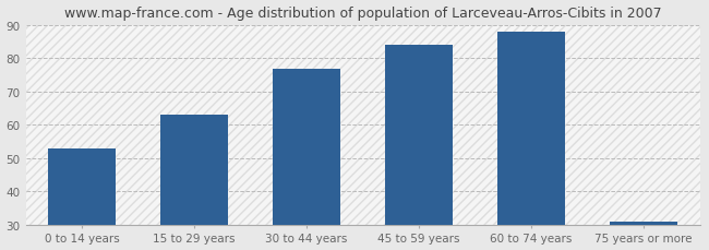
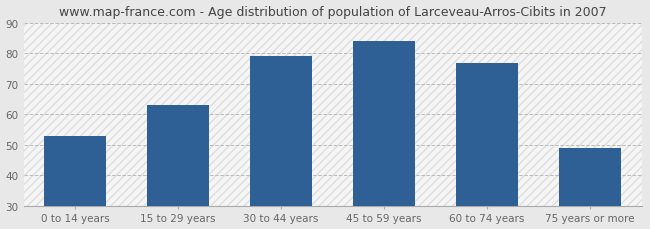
30 to 44 years: 77 -> 79
60 to 74 years: 88 -> 77
75 years or more: 31 -> 49
